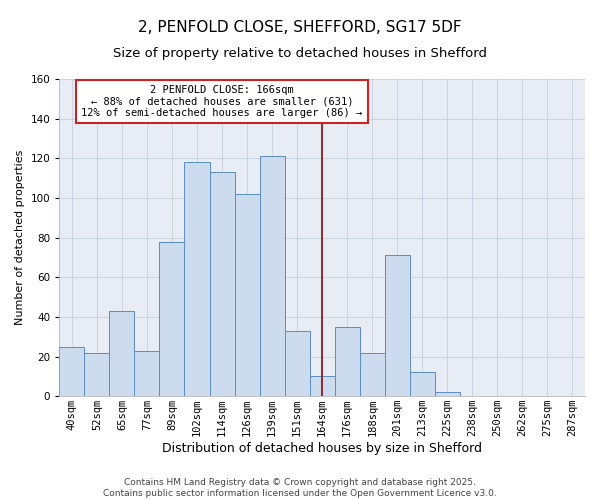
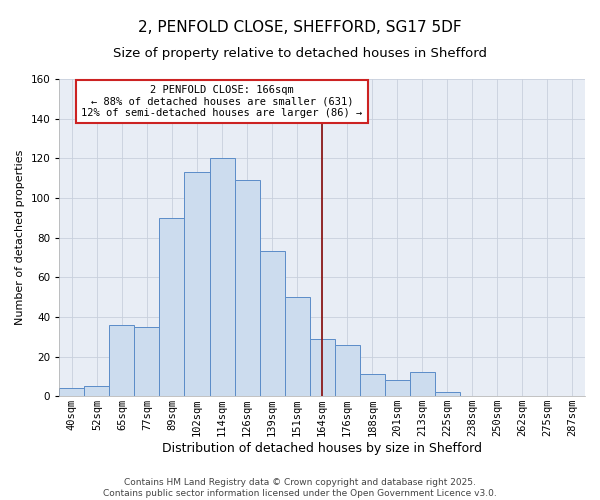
40sqm: 25 -> 4
52sqm: 22 -> 5
65sqm: 43 -> 36
77sqm: 23 -> 35
89sqm: 78 -> 90
102sqm: 118 -> 113
114sqm: 113 -> 120
126sqm: 102 -> 109
139sqm: 121 -> 73
151sqm: 33 -> 50
164sqm: 10 -> 29
176sqm: 35 -> 26
188sqm: 22 -> 11
201sqm: 71 -> 8
